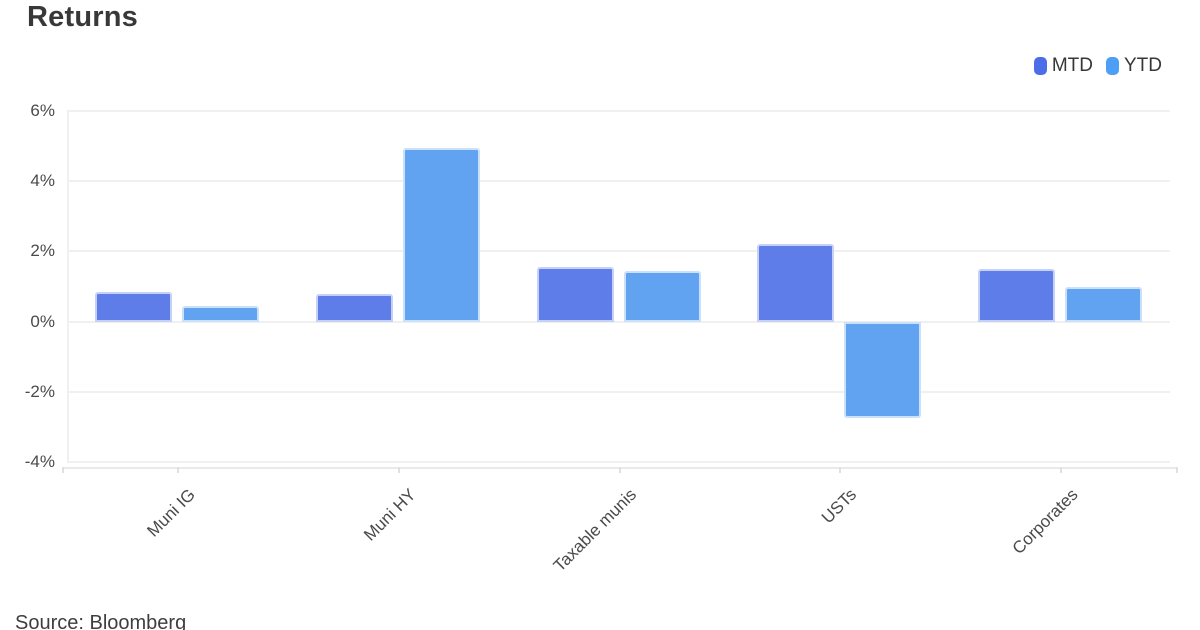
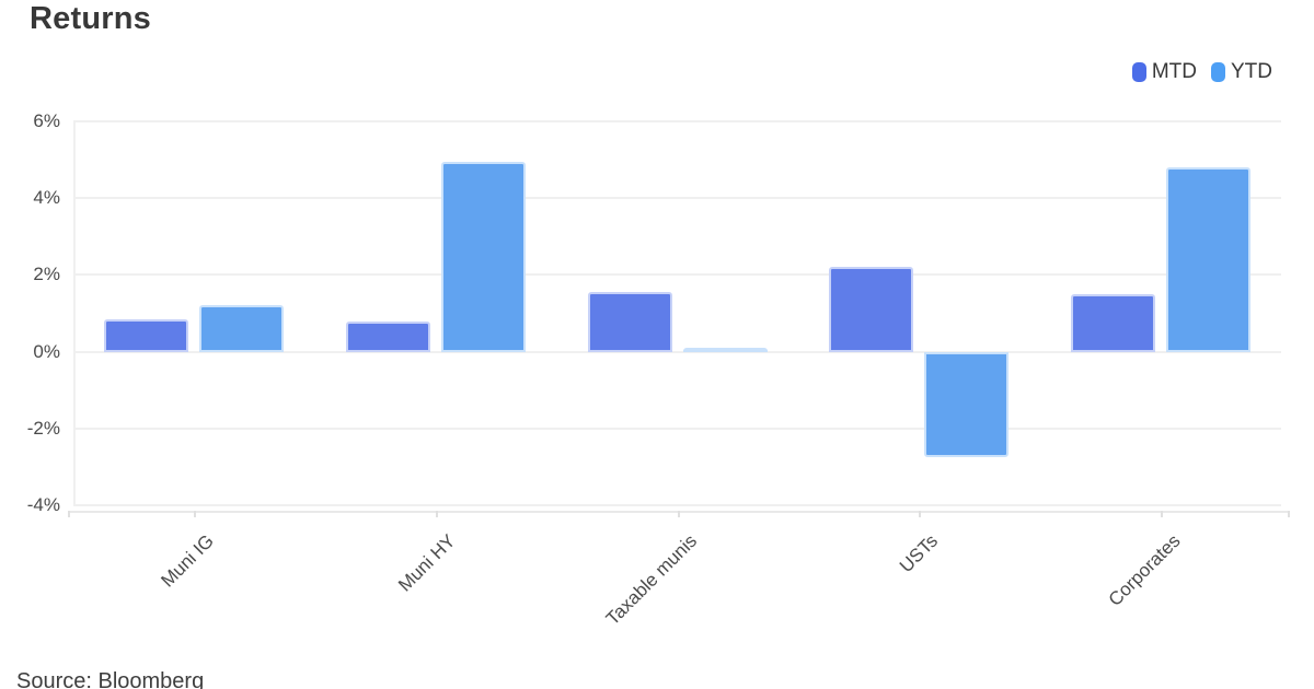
YTD/Muni IG: 0.5% -> 1.2%
YTD/Taxable munis: 1.4% -> 0.1%
YTD/Corporates: 1.0% -> 4.8%
